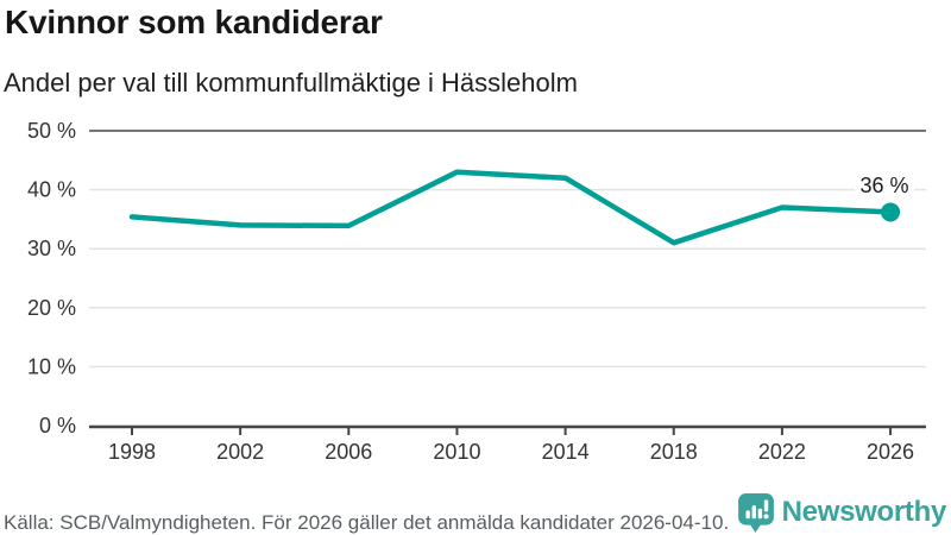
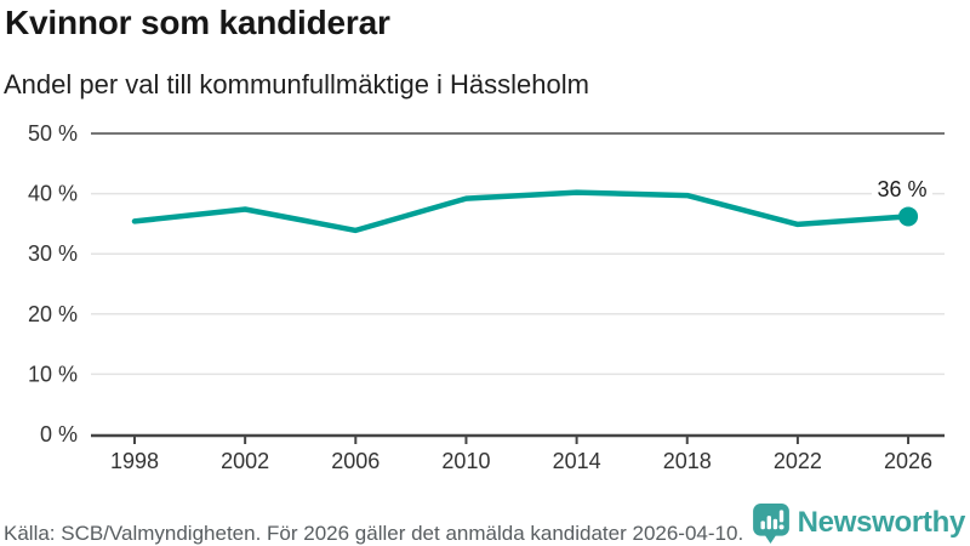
2002: 34% -> 37%
2010: 43% -> 39%
2014: 42% -> 40%
2018: 31% -> 40%
2022: 37% -> 35%
